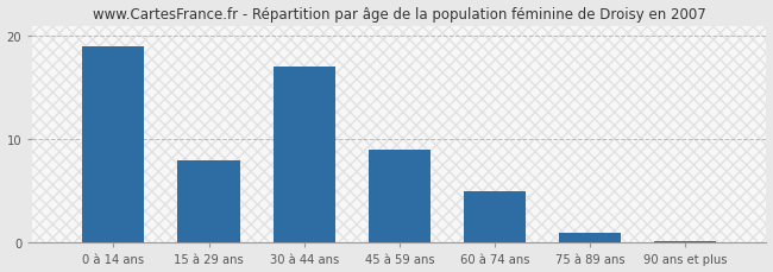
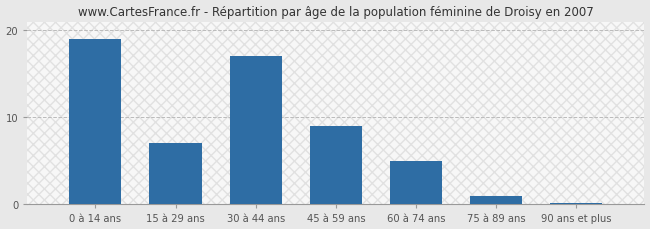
15 à 29 ans: 8.0 -> 7.0
